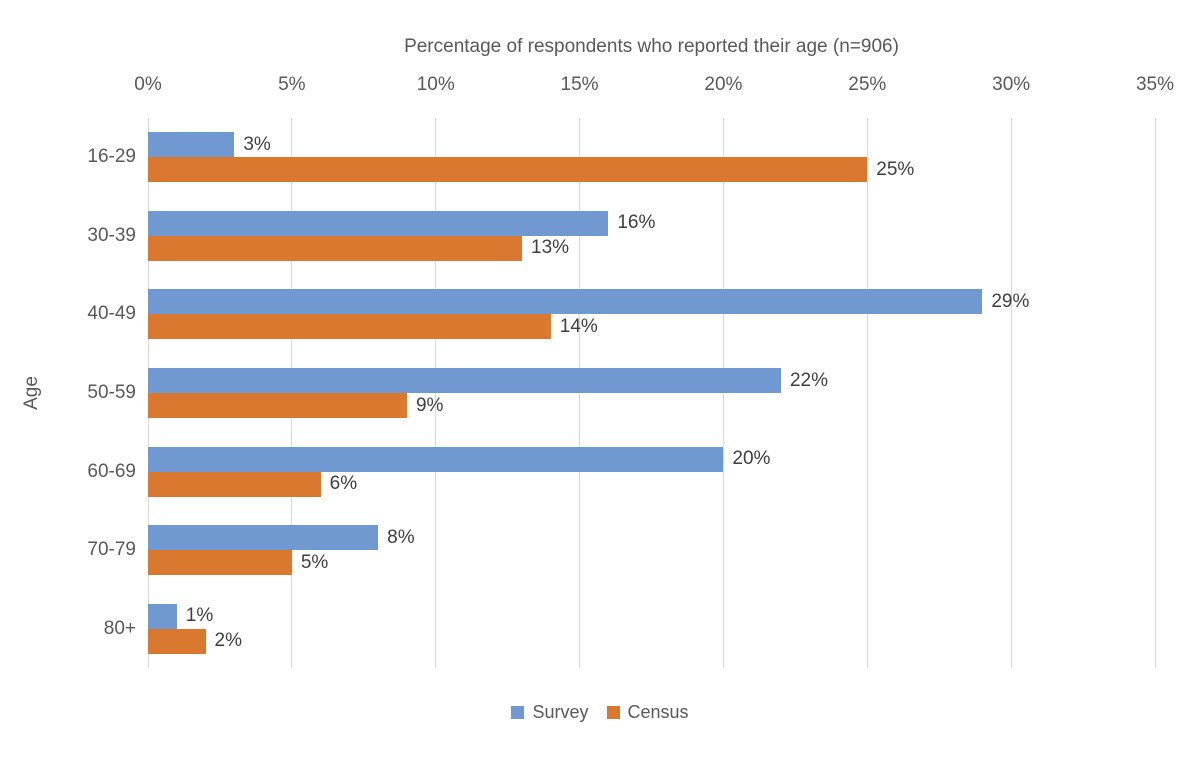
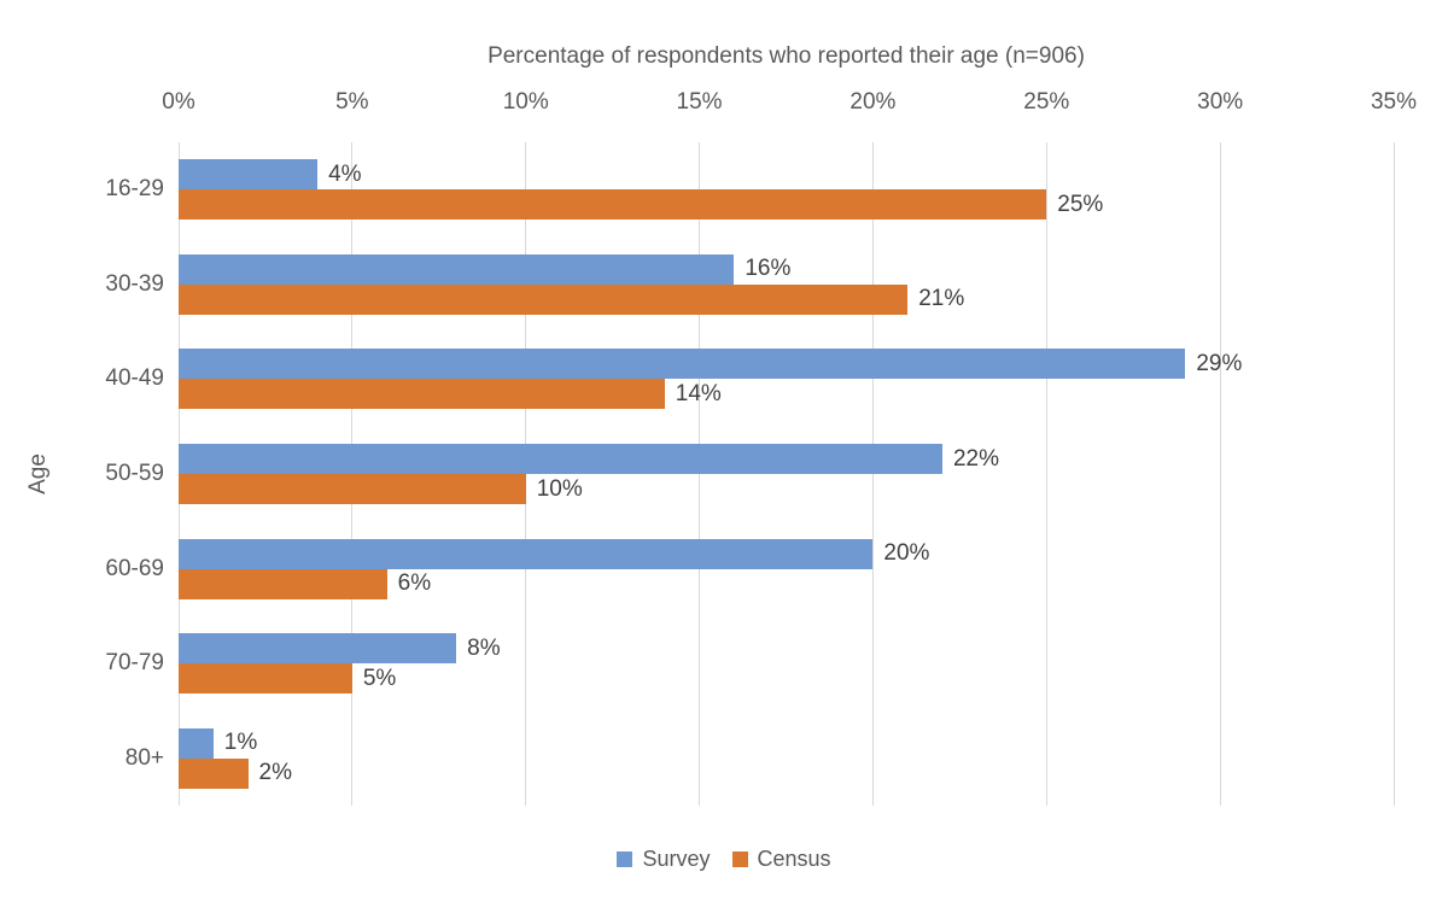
Survey/16-29: 3% -> 4%
Census/30-39: 13% -> 21%
Census/50-59: 9% -> 10%
